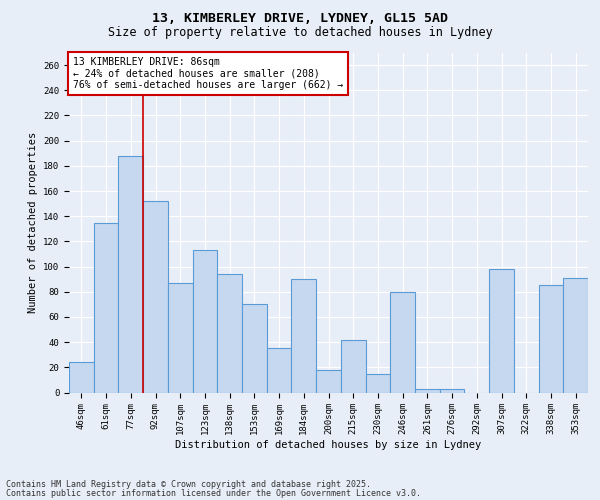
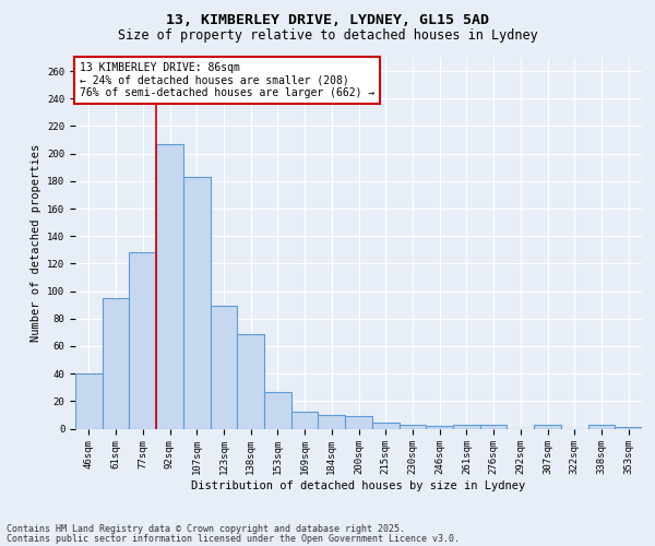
46sqm: 24 -> 40
61sqm: 135 -> 95
77sqm: 188 -> 128
92sqm: 152 -> 207
107sqm: 87 -> 183
123sqm: 113 -> 89
138sqm: 94 -> 69
153sqm: 70 -> 27
169sqm: 35 -> 12
184sqm: 90 -> 10
200sqm: 18 -> 9
215sqm: 42 -> 4
230sqm: 15 -> 3
246sqm: 80 -> 2
307sqm: 98 -> 3
338sqm: 85 -> 3
353sqm: 91 -> 1
